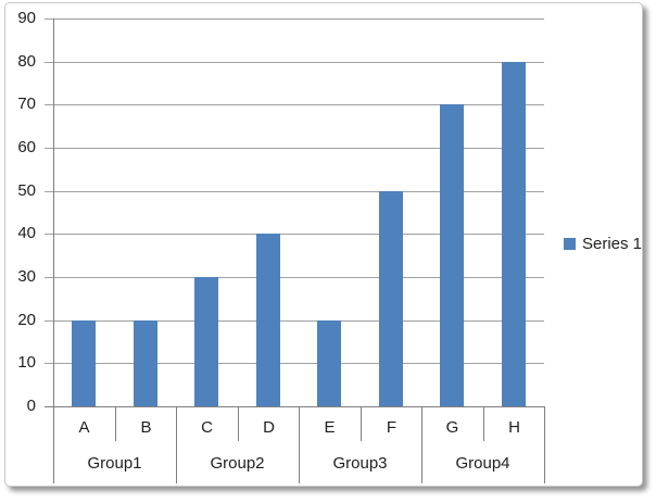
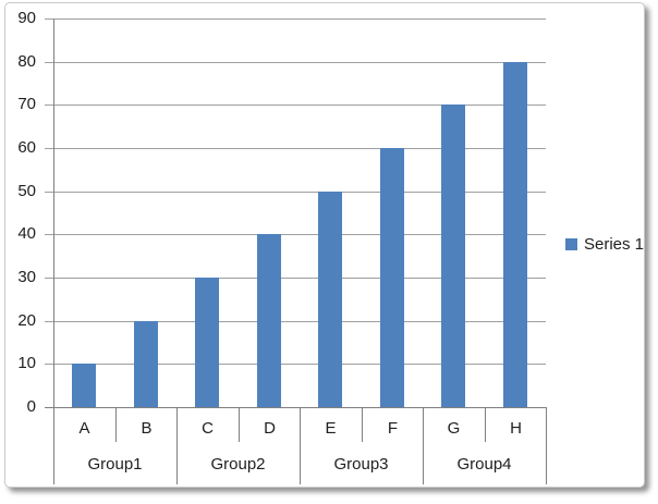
A: 20 -> 10
E: 20 -> 50
F: 50 -> 60
